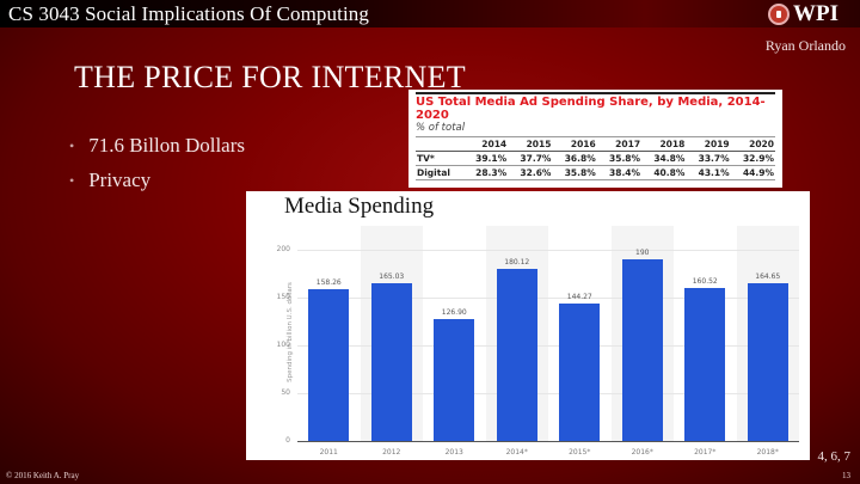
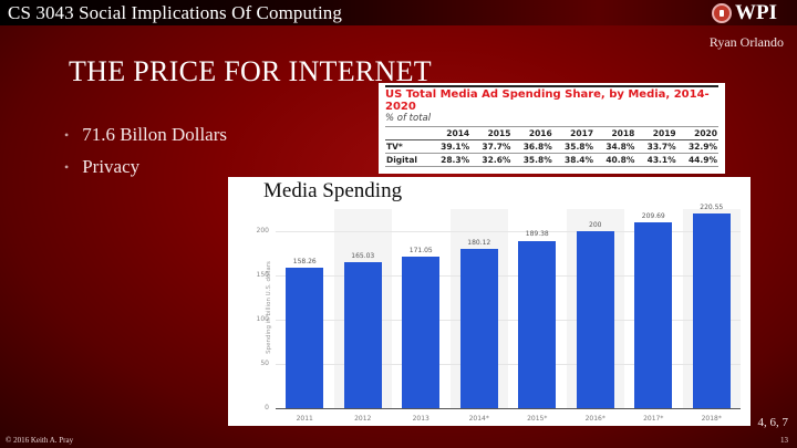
Media Spending/2013: 126.90 -> 171.05
Media Spending/2015*: 144.27 -> 189.38
Media Spending/2016*: 190 -> 200
Media Spending/2017*: 160.52 -> 209.69
Media Spending/2018*: 164.65 -> 220.55
